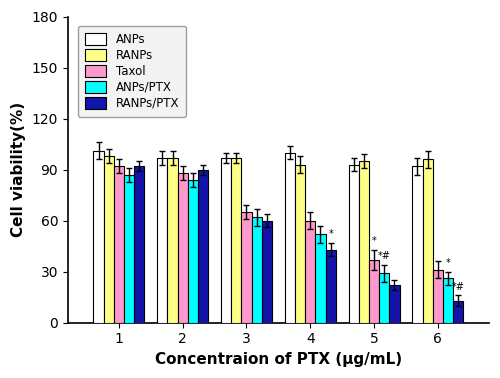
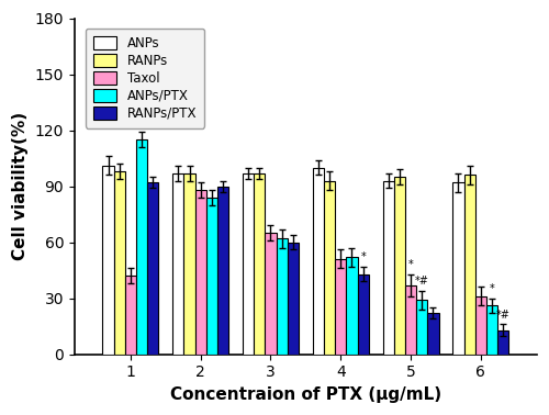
Taxol/1: 92 -> 42
ANPs/PTX/1: 87 -> 115
Taxol/4: 60 -> 51
